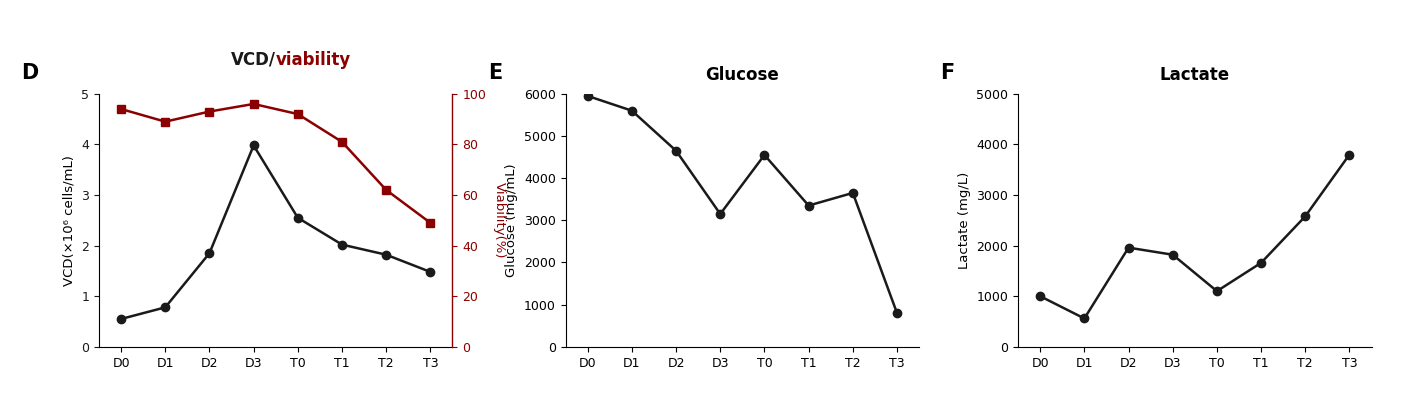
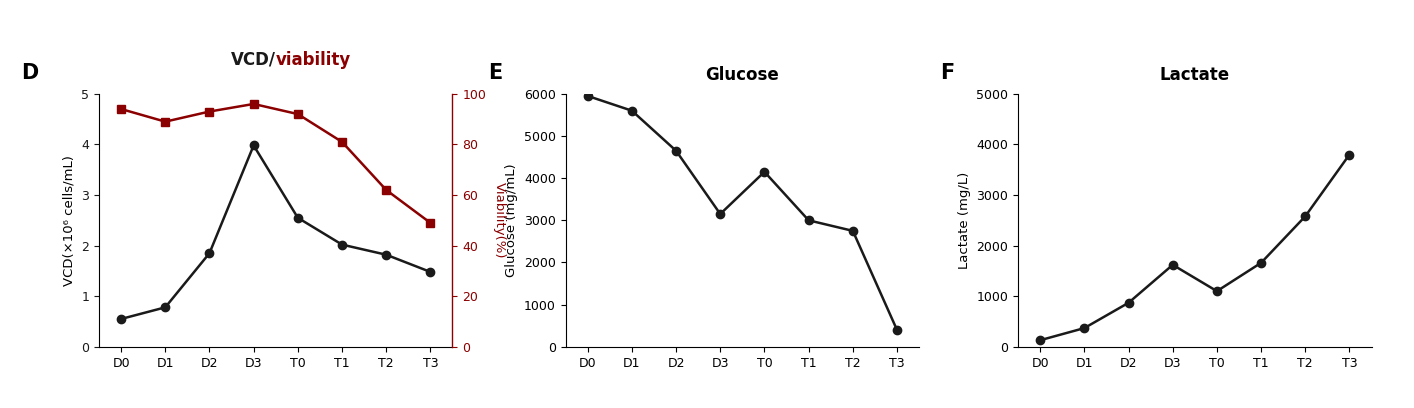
Glucose/T0: 4550 -> 4150
Glucose/T1: 3350 -> 3000
Glucose/T2: 3650 -> 2750
Glucose/T3: 800 -> 400
Lactate/D0: 1000 -> 130
Lactate/D1: 560 -> 370
Lactate/D2: 1960 -> 870
Lactate/D3: 1820 -> 1620
